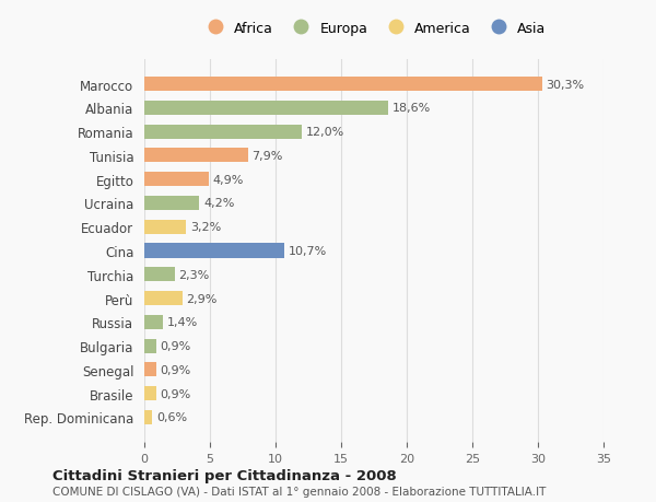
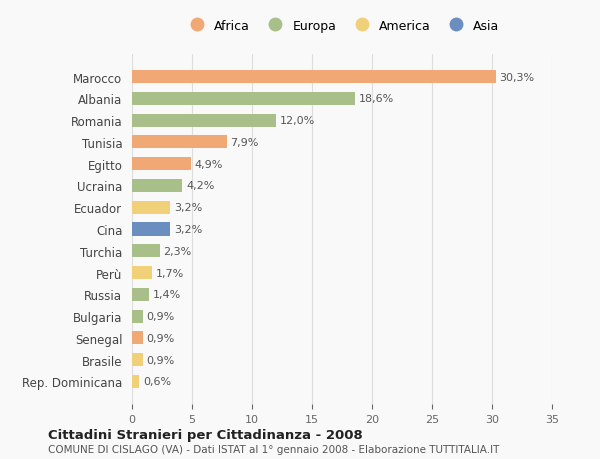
Cina: 10,7% -> 3,2%
Perù: 2,9% -> 1,7%
